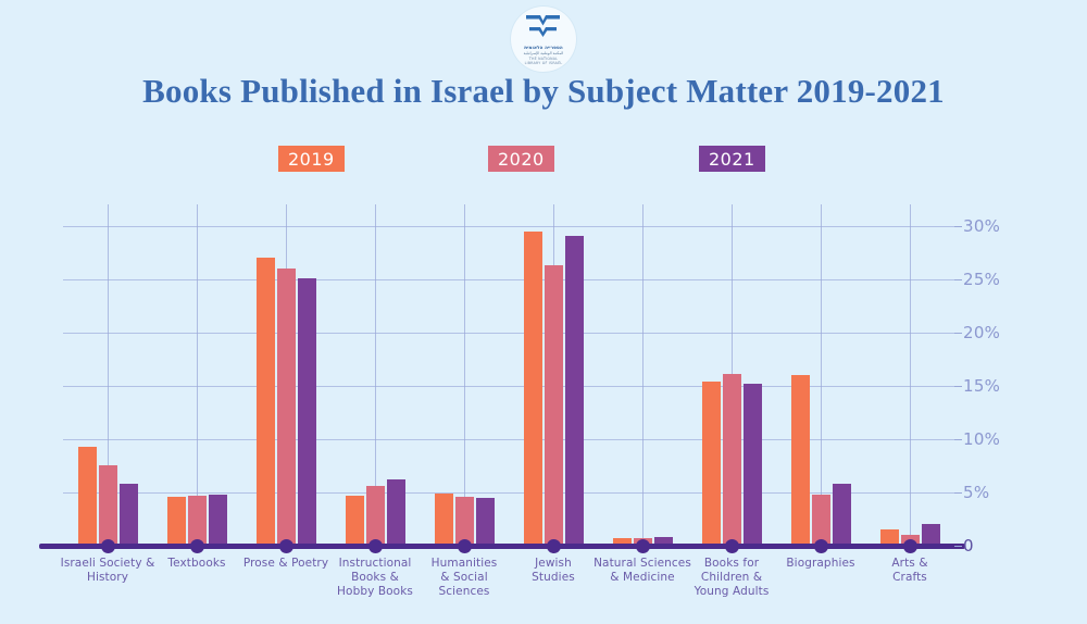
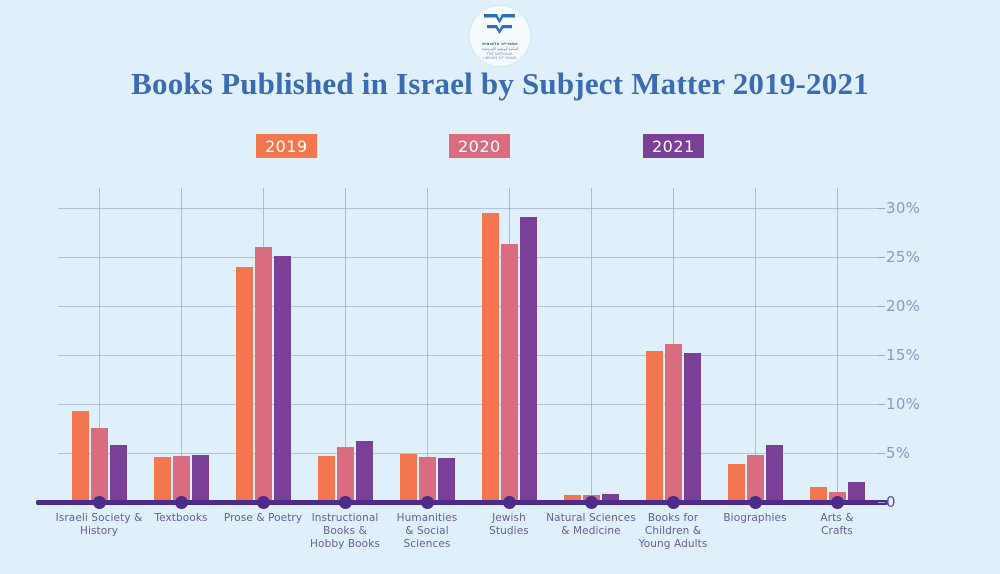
2019/Prose & Poetry: 27% -> 24%
2019/Biographies: 16% -> 4%
